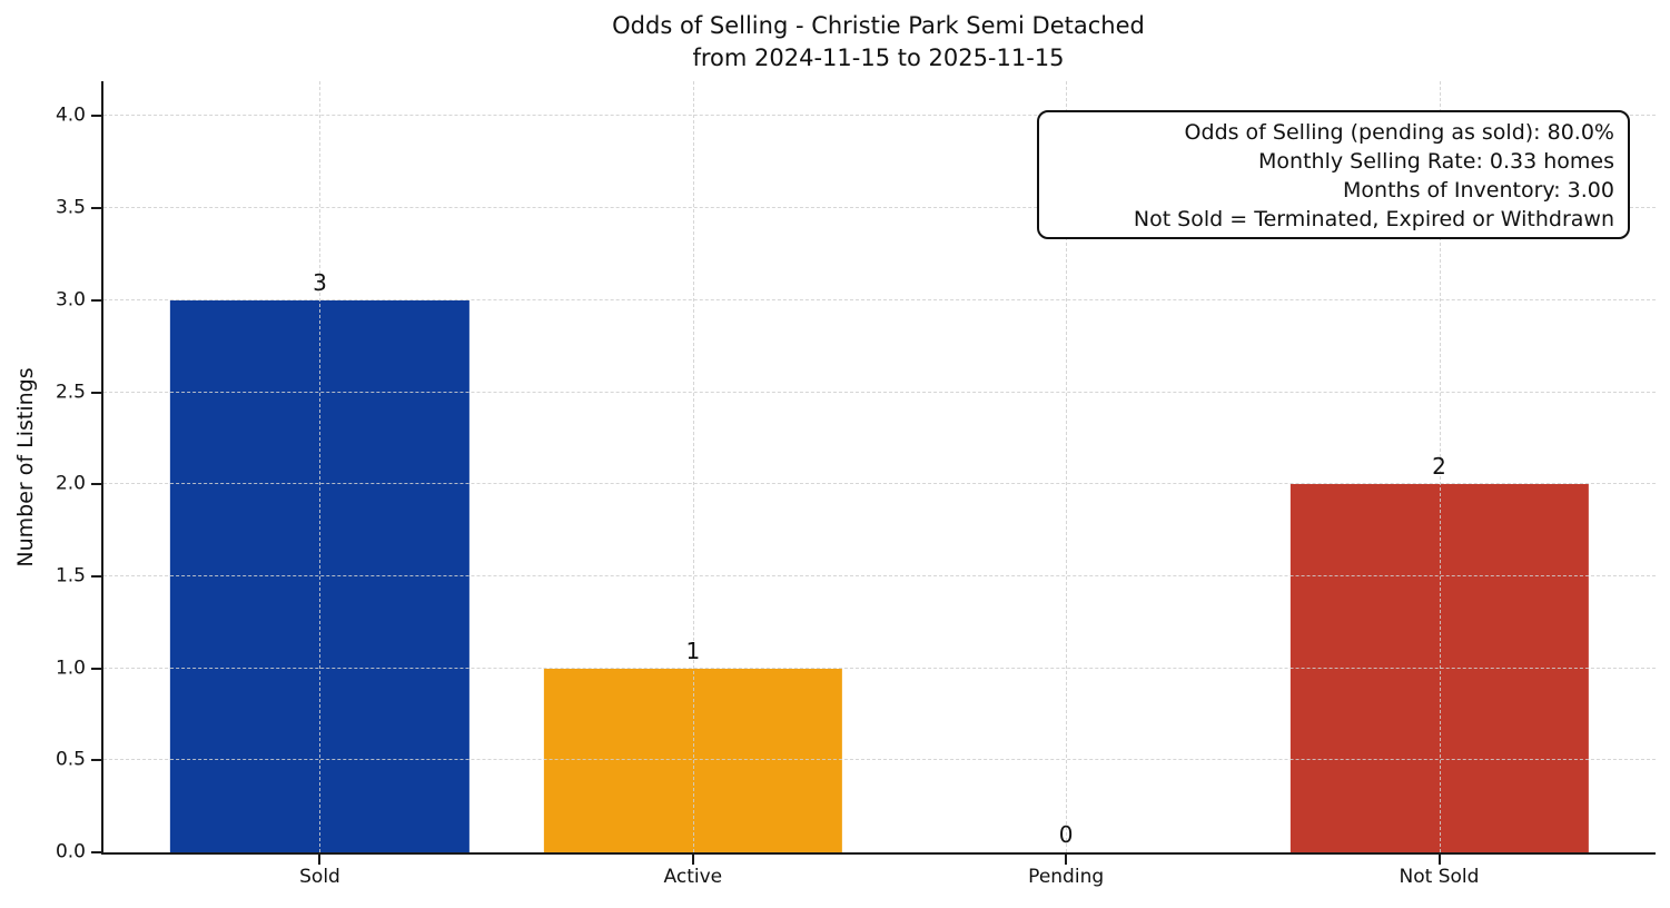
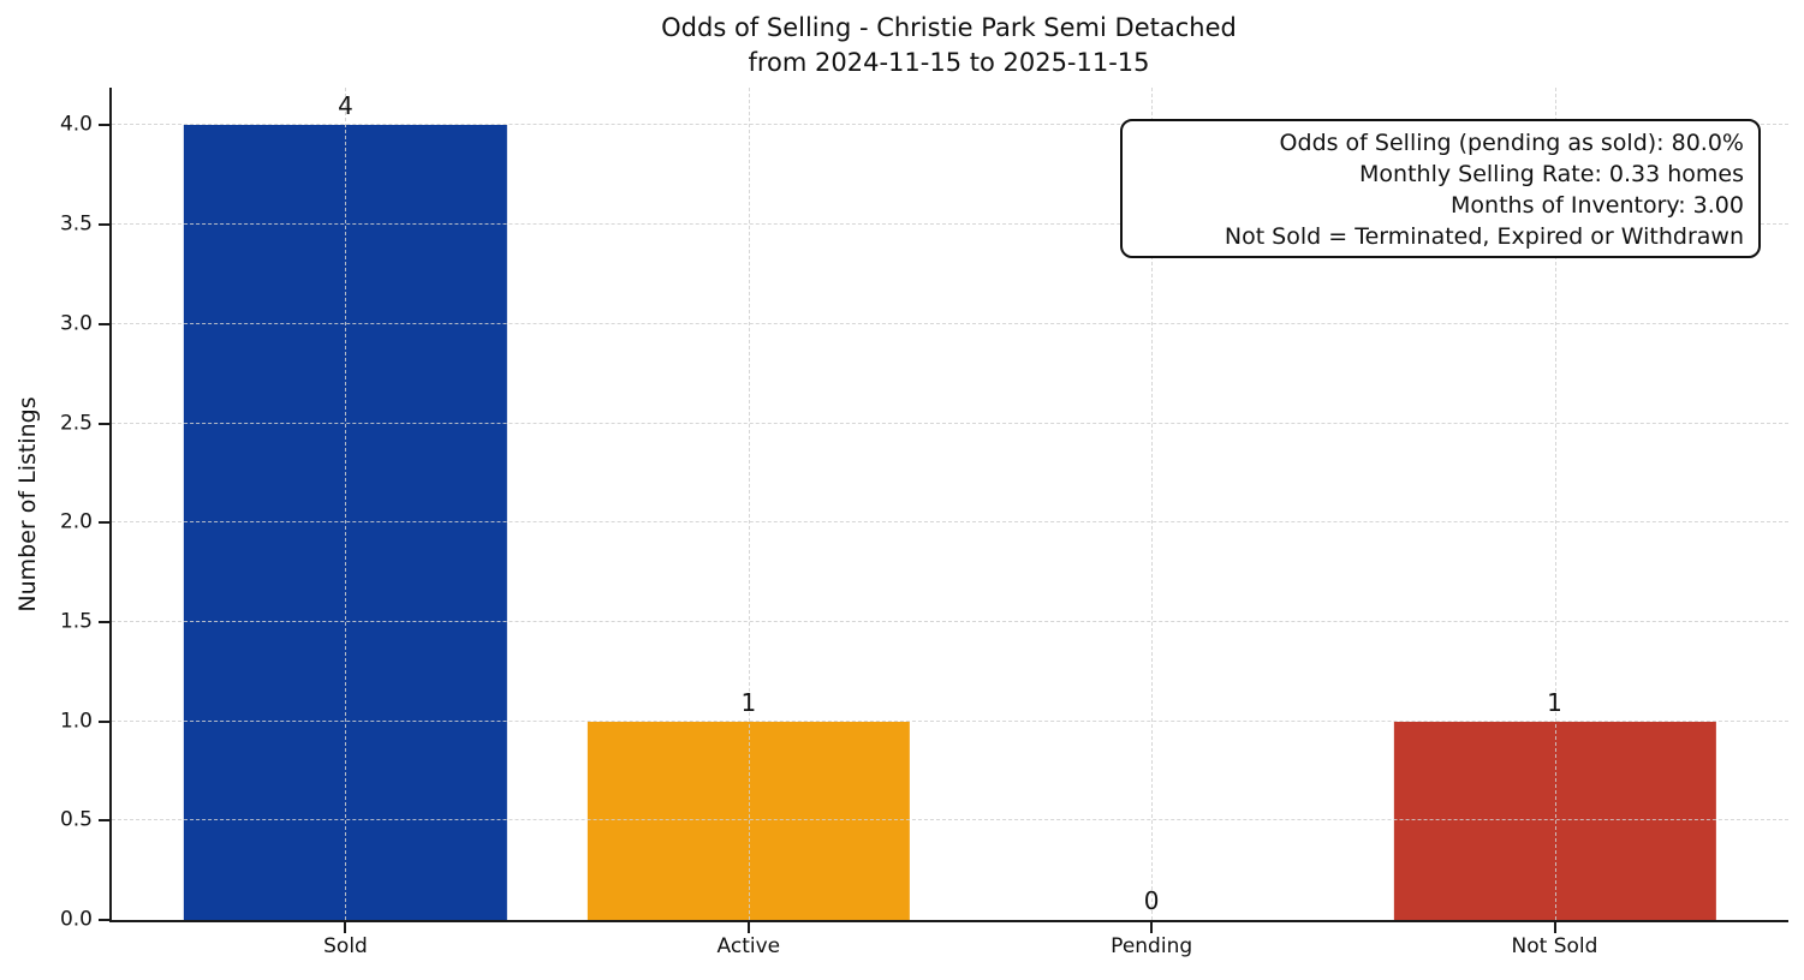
Sold: 3 -> 4
Not Sold: 2 -> 1
